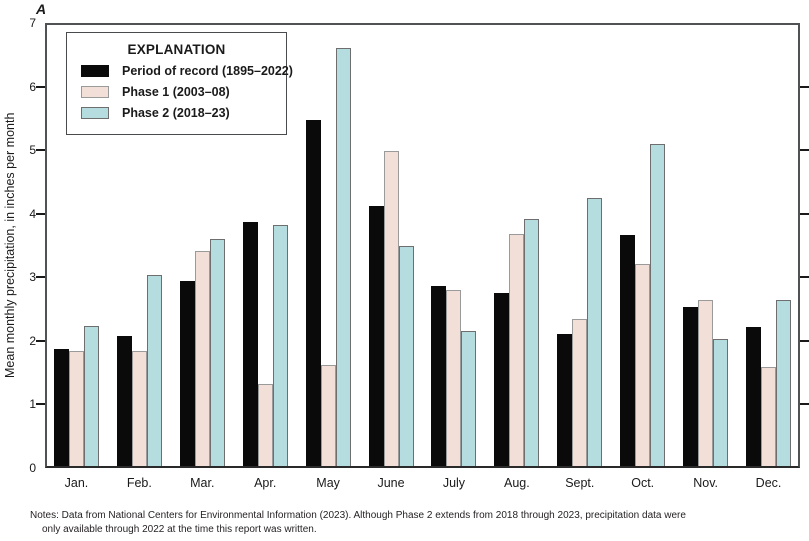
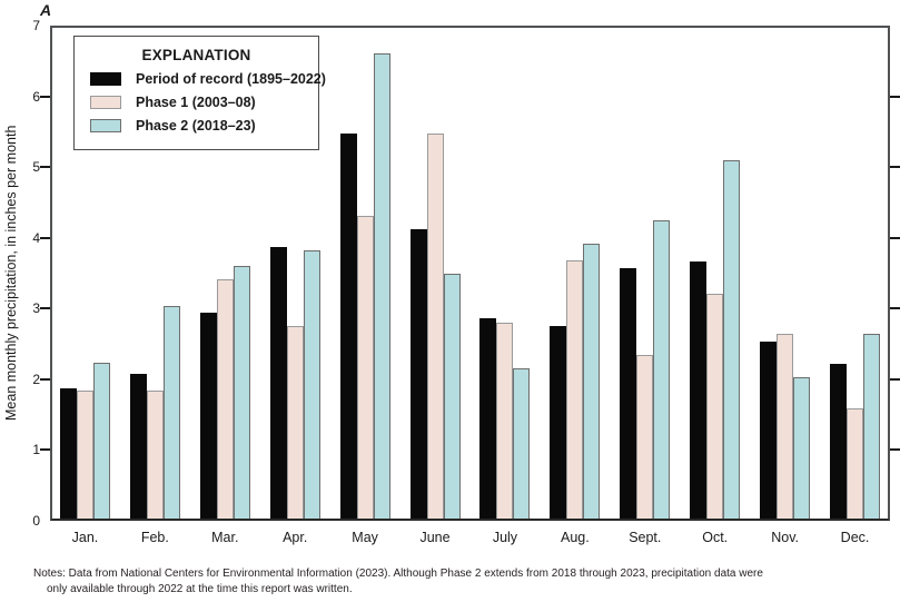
Phase 1 (2003–08)/Apr.: 1.3 -> 2.8
Phase 1 (2003–08)/May: 1.6 -> 4.3
Phase 1 (2003–08)/June: 5.0 -> 5.5
Period of record (1895–2022)/Sept.: 2.1 -> 3.6
